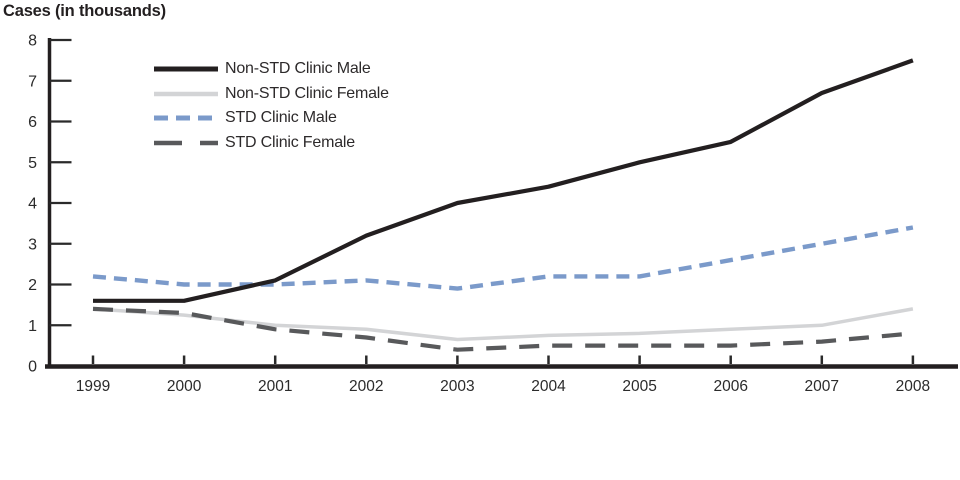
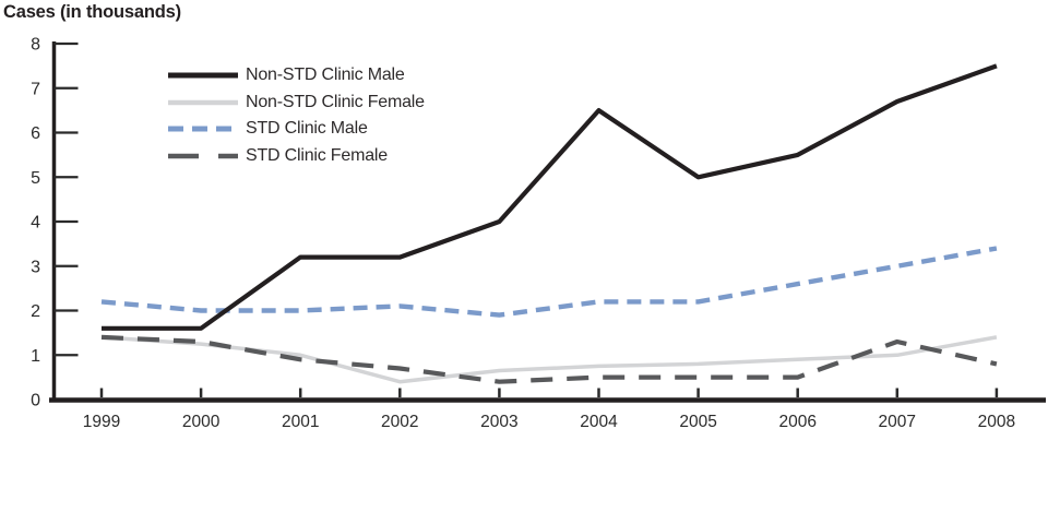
Non-STD Clinic Male/2001: 2.1 -> 3.2
Non-STD Clinic Female/2002: 0.9 -> 0.4
Non-STD Clinic Male/2004: 4.4 -> 6.5
STD Clinic Female/2007: 0.6 -> 1.3
